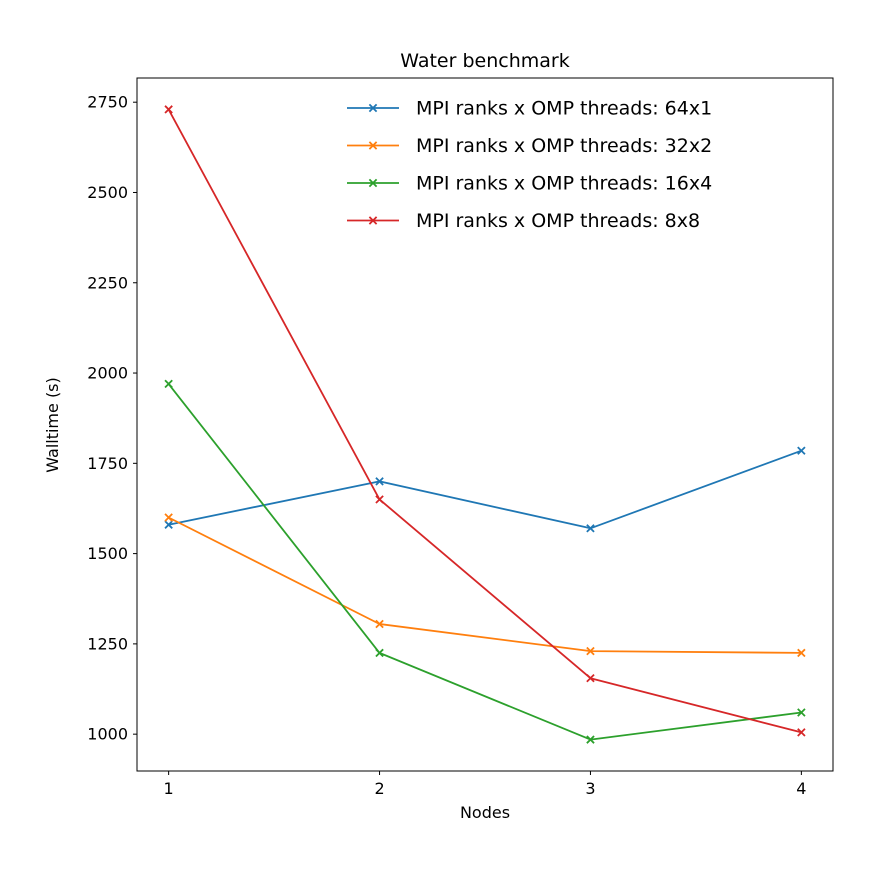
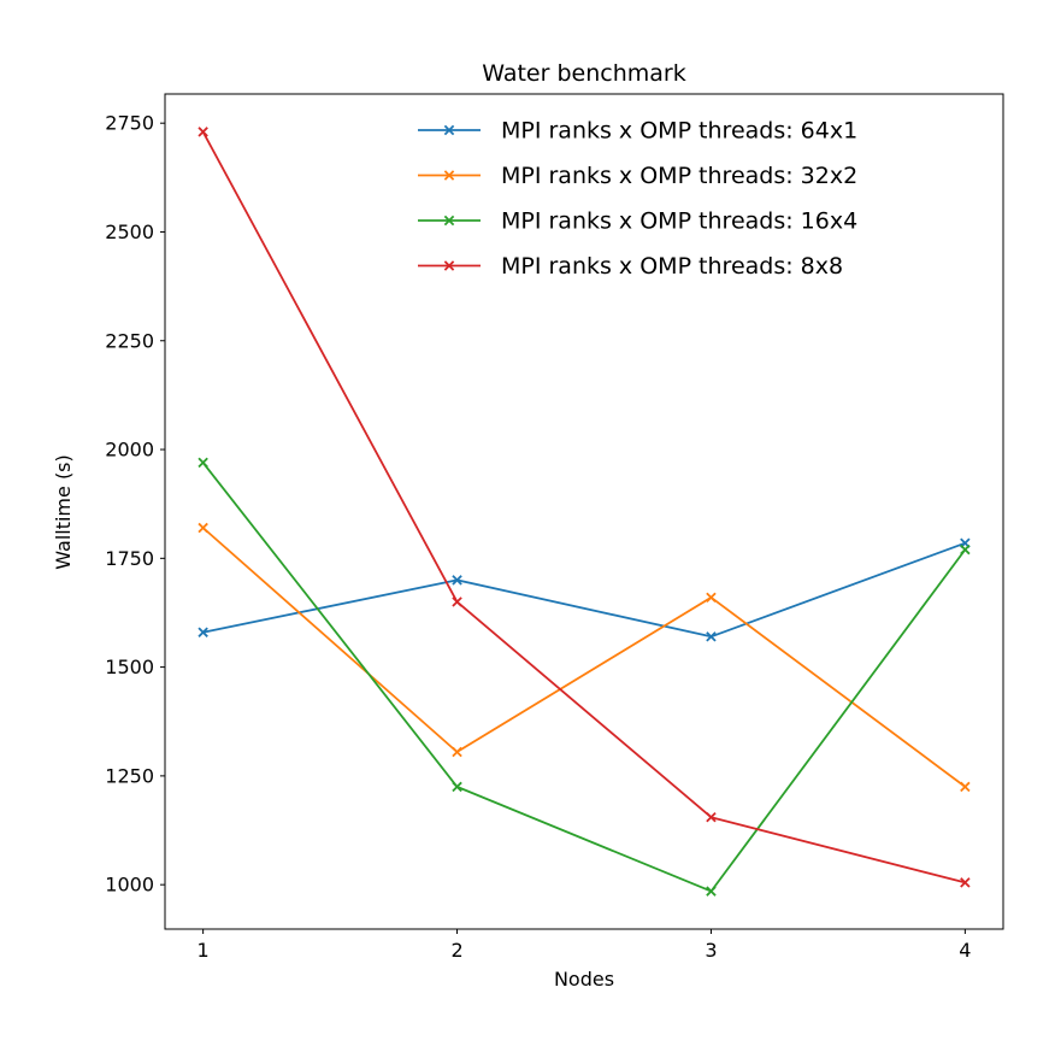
MPI ranks x OMP threads: 32x2/1: 1600 -> 1820
MPI ranks x OMP threads: 32x2/3: 1230 -> 1660
MPI ranks x OMP threads: 16x4/4: 1060 -> 1770
